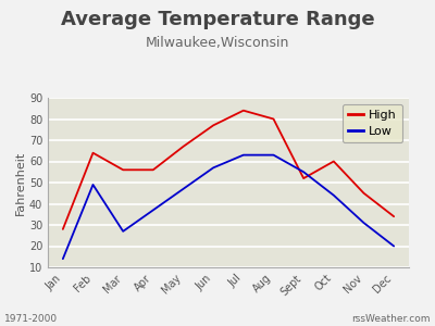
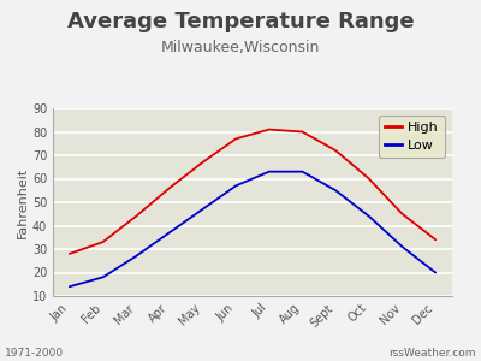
High/Feb: 64 -> 33
Low/Feb: 49 -> 18
High/Mar: 56 -> 44
High/Jul: 84 -> 81
High/Sept: 52 -> 72
